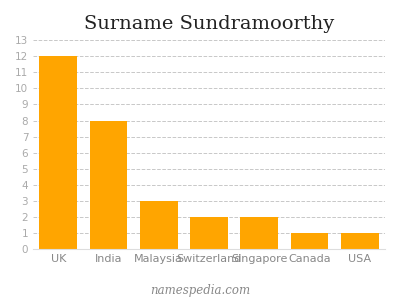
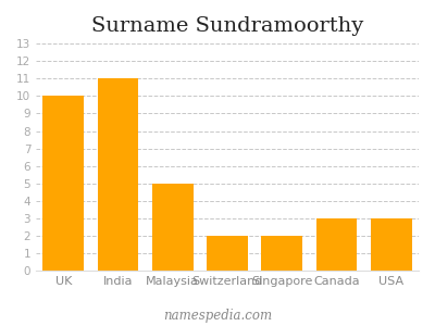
UK: 12 -> 10
India: 8 -> 11
Malaysia: 3 -> 5
Canada: 1 -> 3
USA: 1 -> 3
